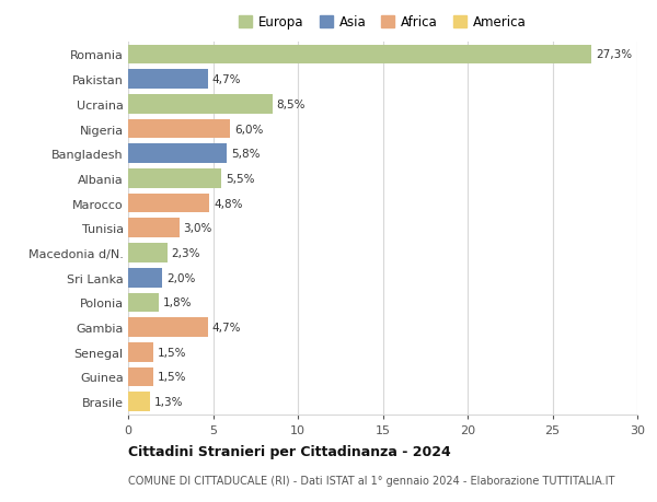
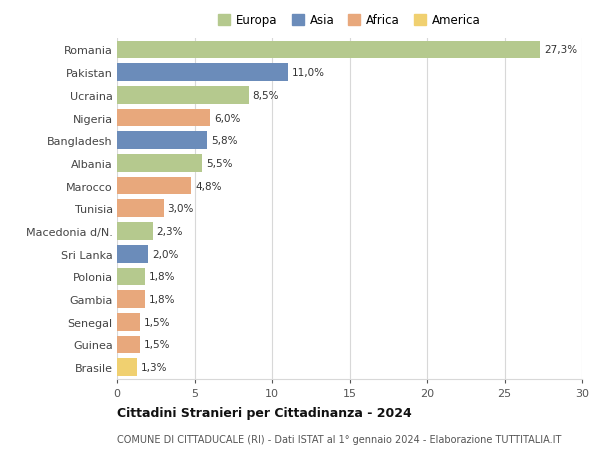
Pakistan: 4,7% -> 11,0%
Gambia: 4,7% -> 1,8%
